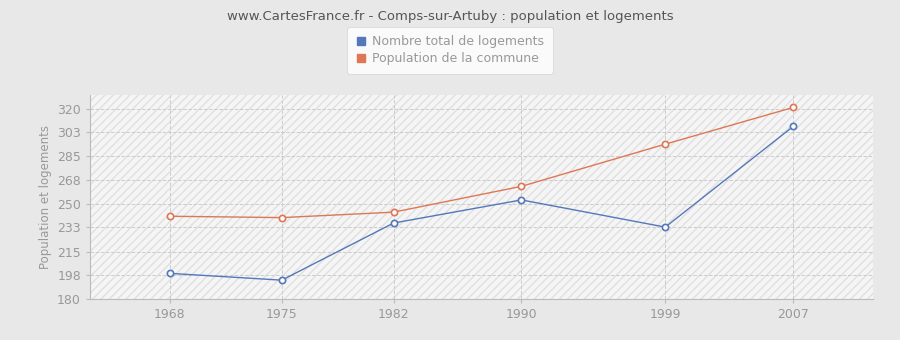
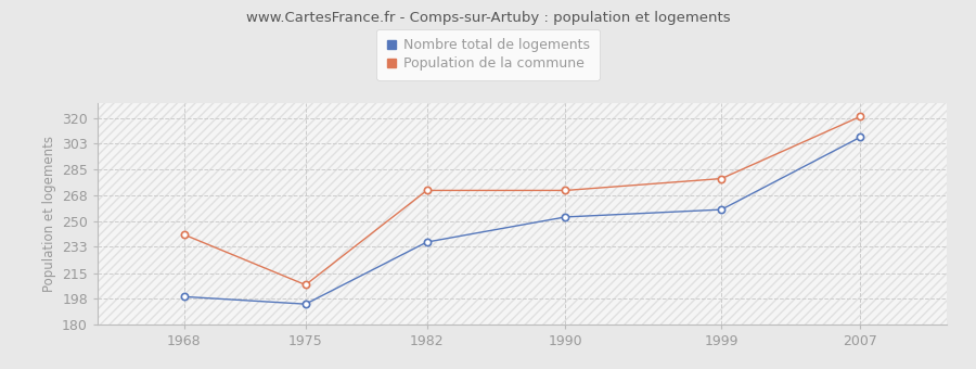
Population de la commune/1975: 240 -> 207
Population de la commune/1982: 244 -> 271
Population de la commune/1990: 263 -> 271
Nombre total de logements/1999: 233 -> 258
Population de la commune/1999: 294 -> 279
